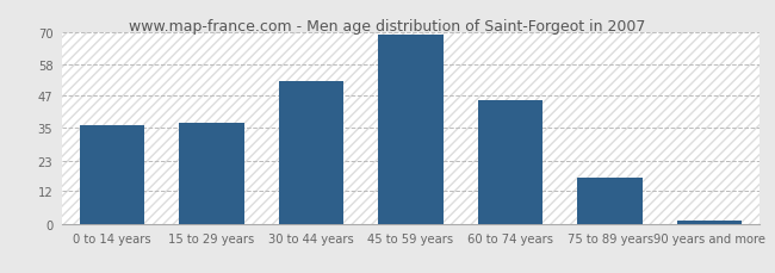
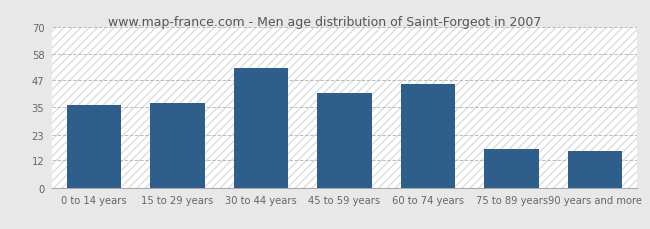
45 to 59 years: 69 -> 41
90 years and more: 1 -> 16
